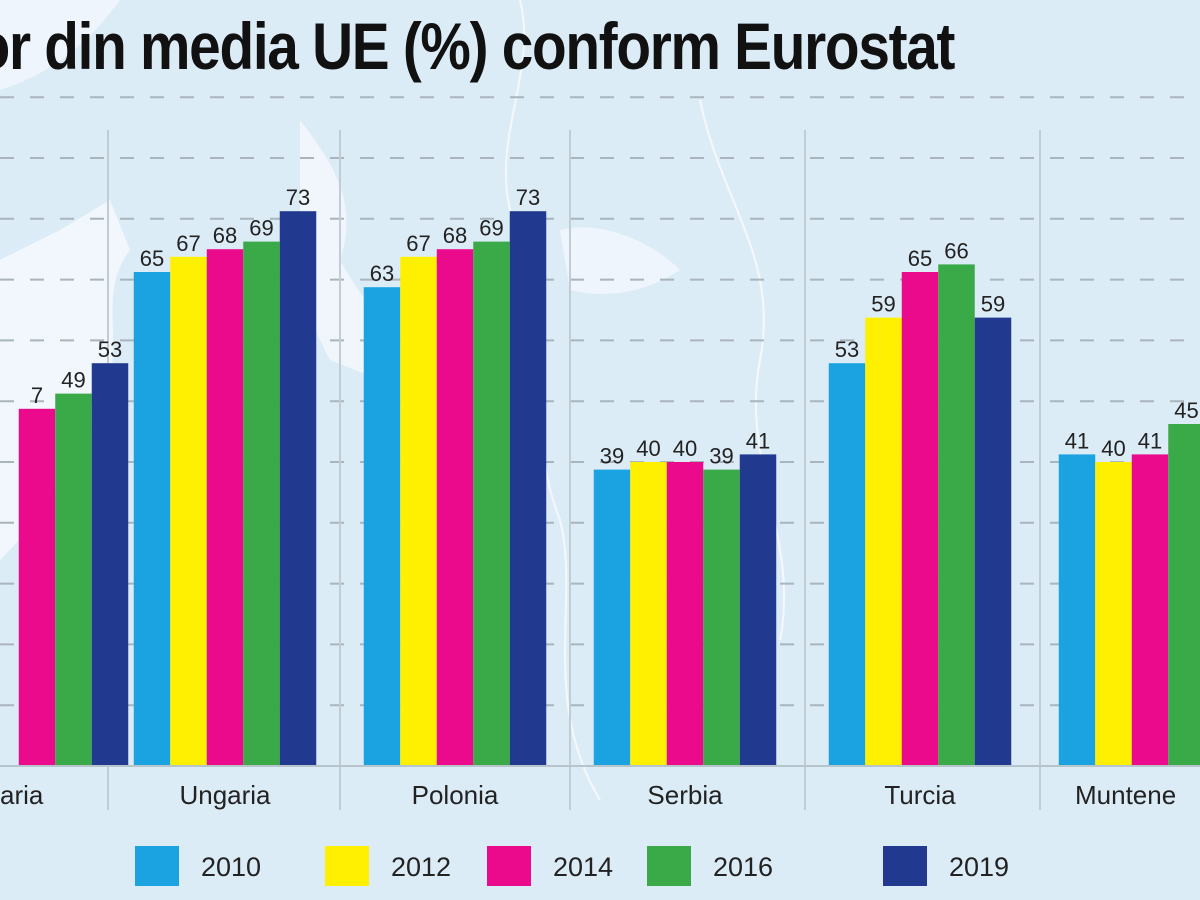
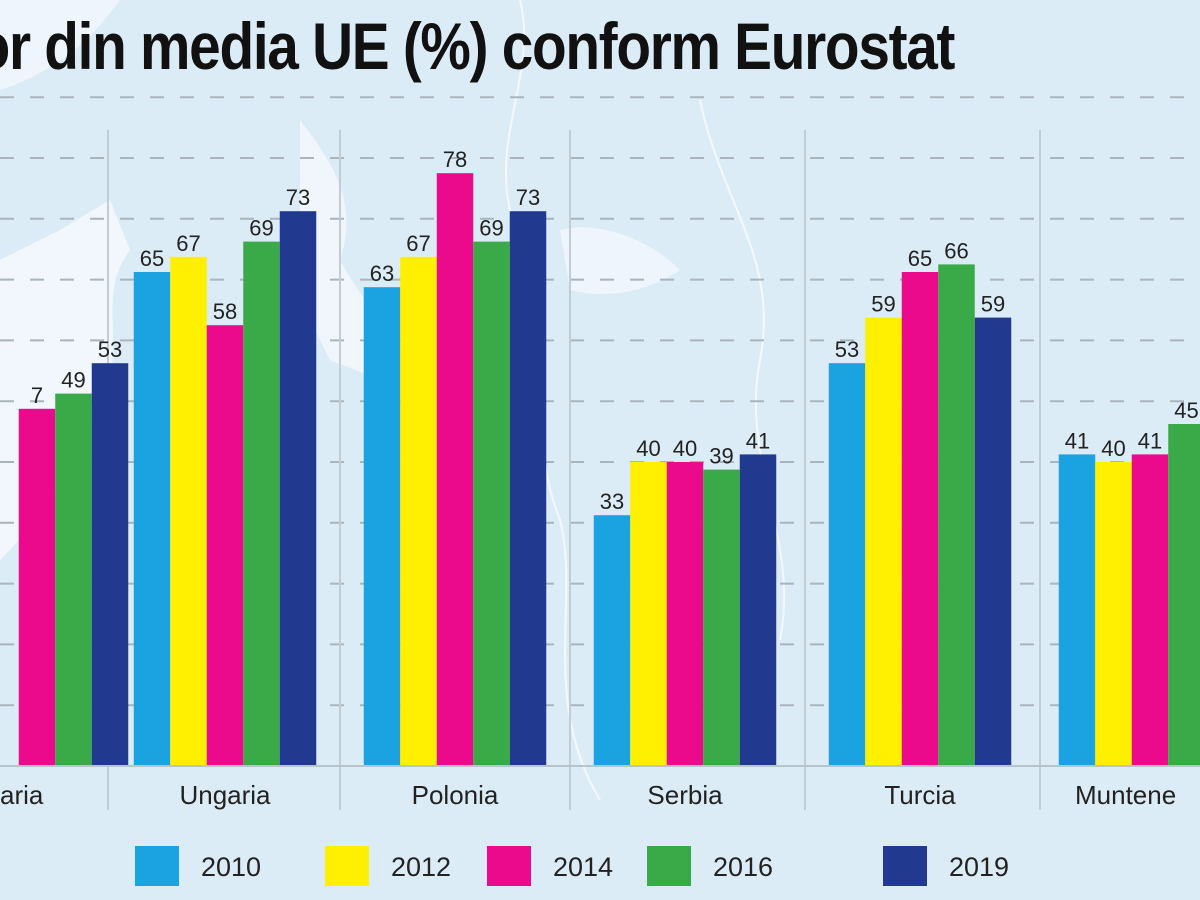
2014/Ungaria: 68 -> 58
2014/Polonia: 68 -> 78
2010/Serbia: 39 -> 33
